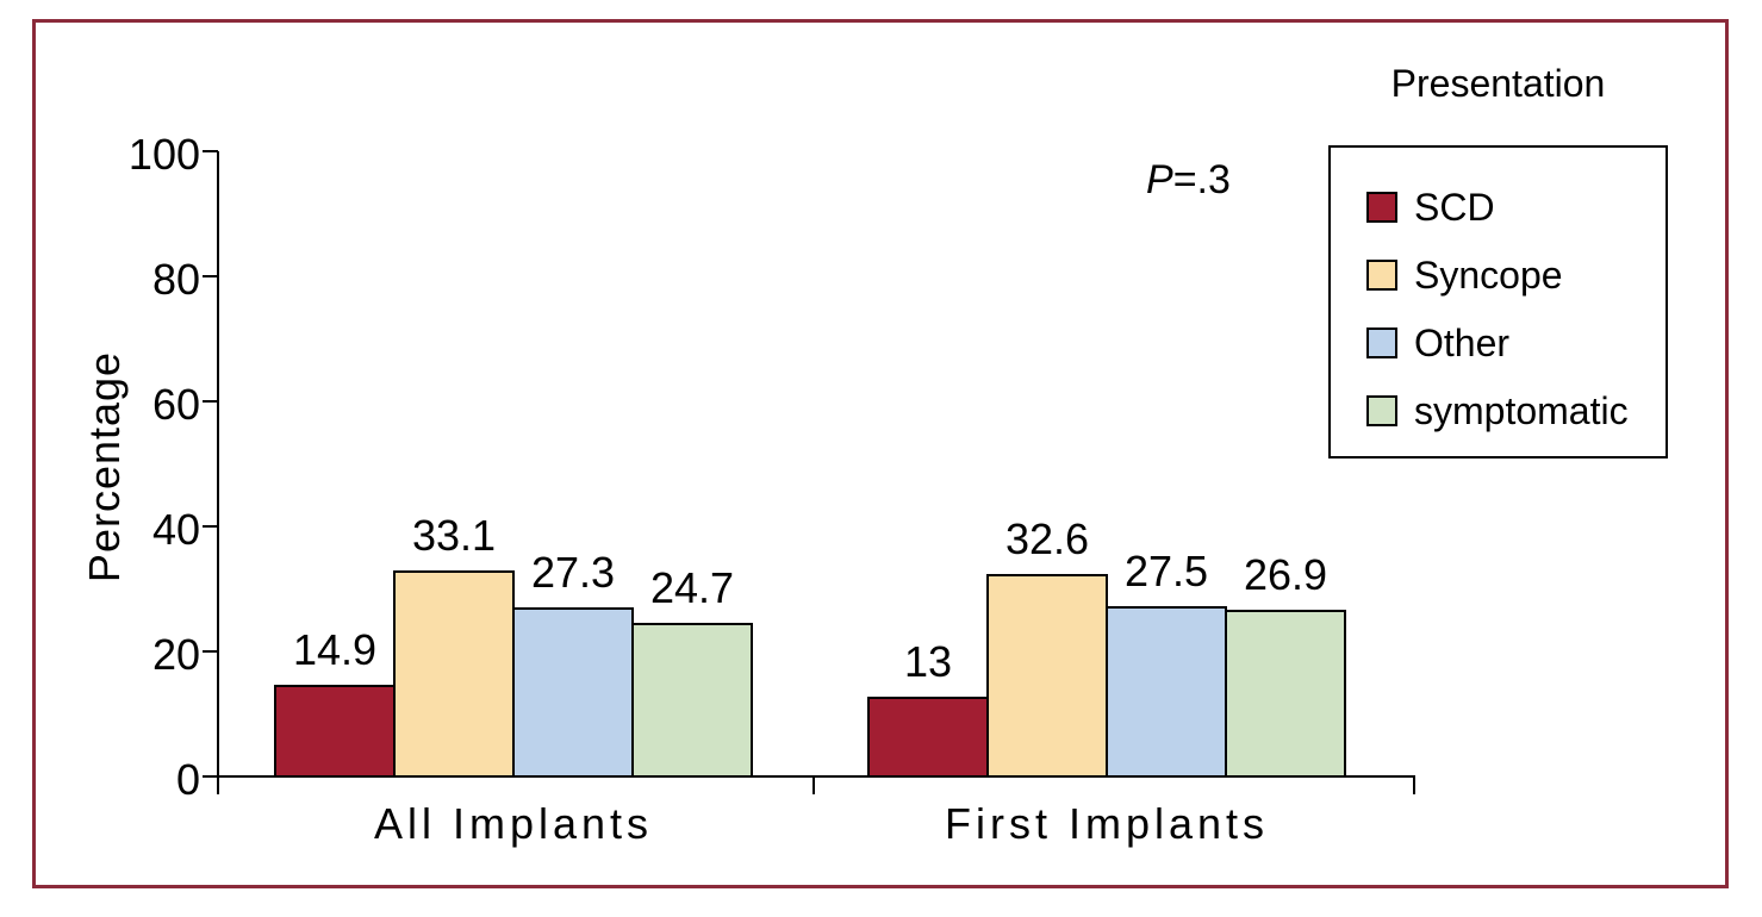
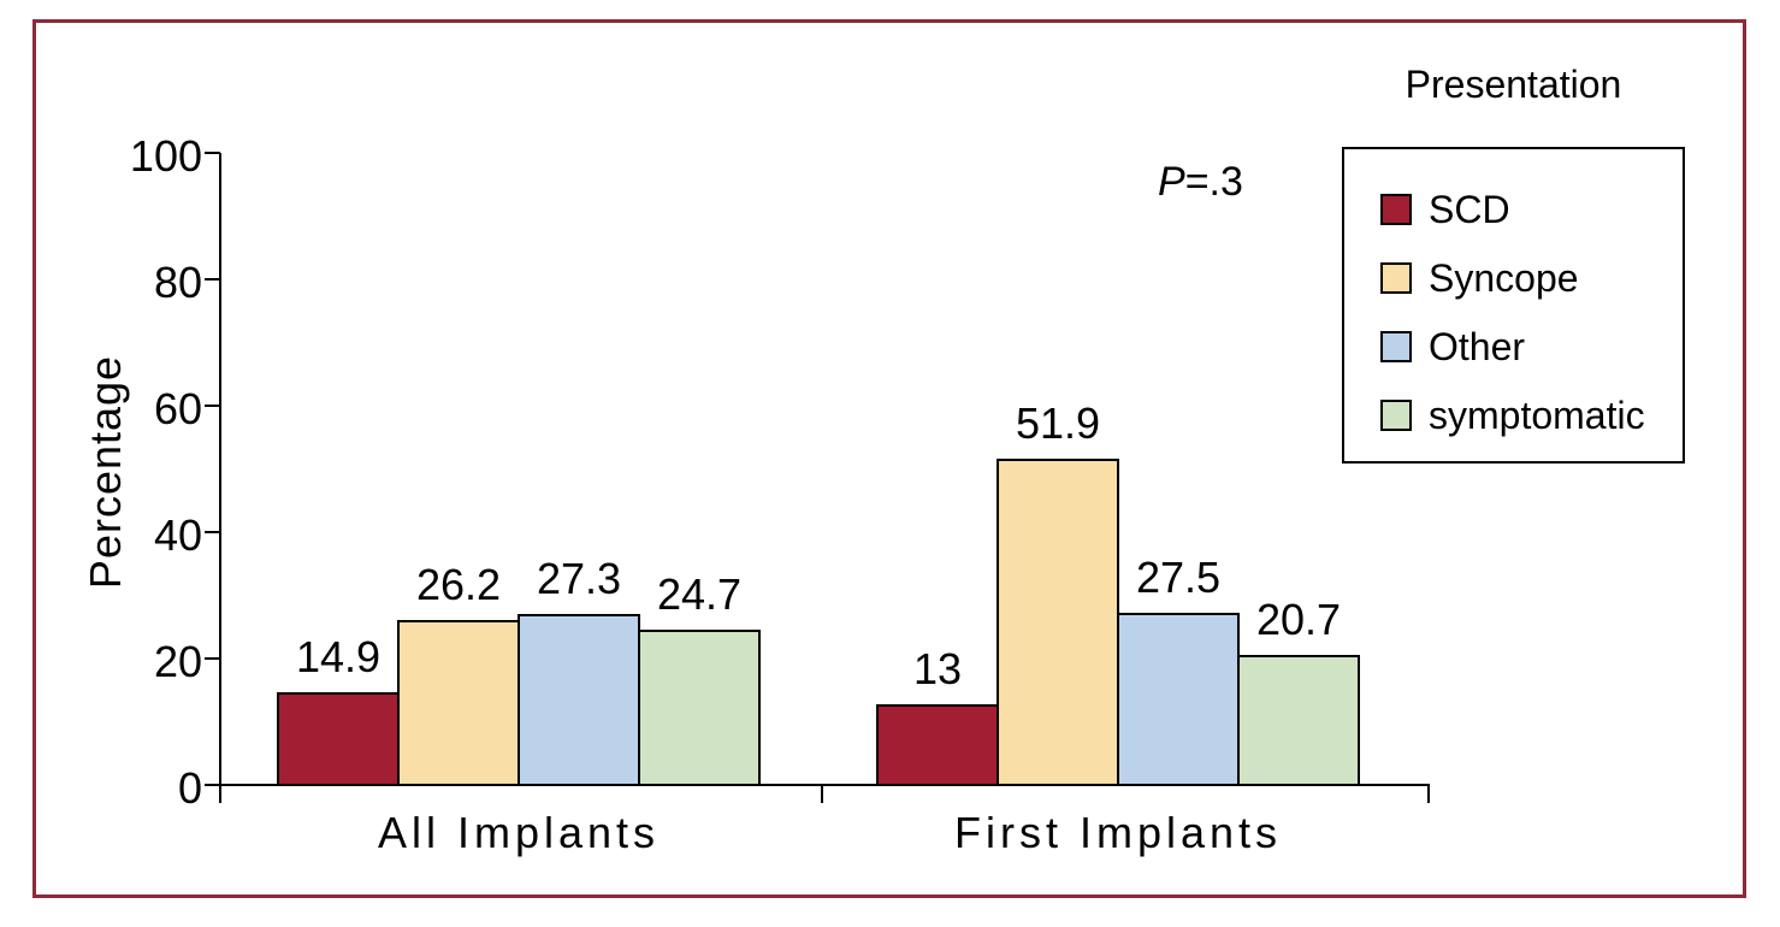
Syncope/All Implants: 33.1 -> 26.2
Syncope/First Implants: 32.6 -> 51.9
symptomatic/First Implants: 26.9 -> 20.7
